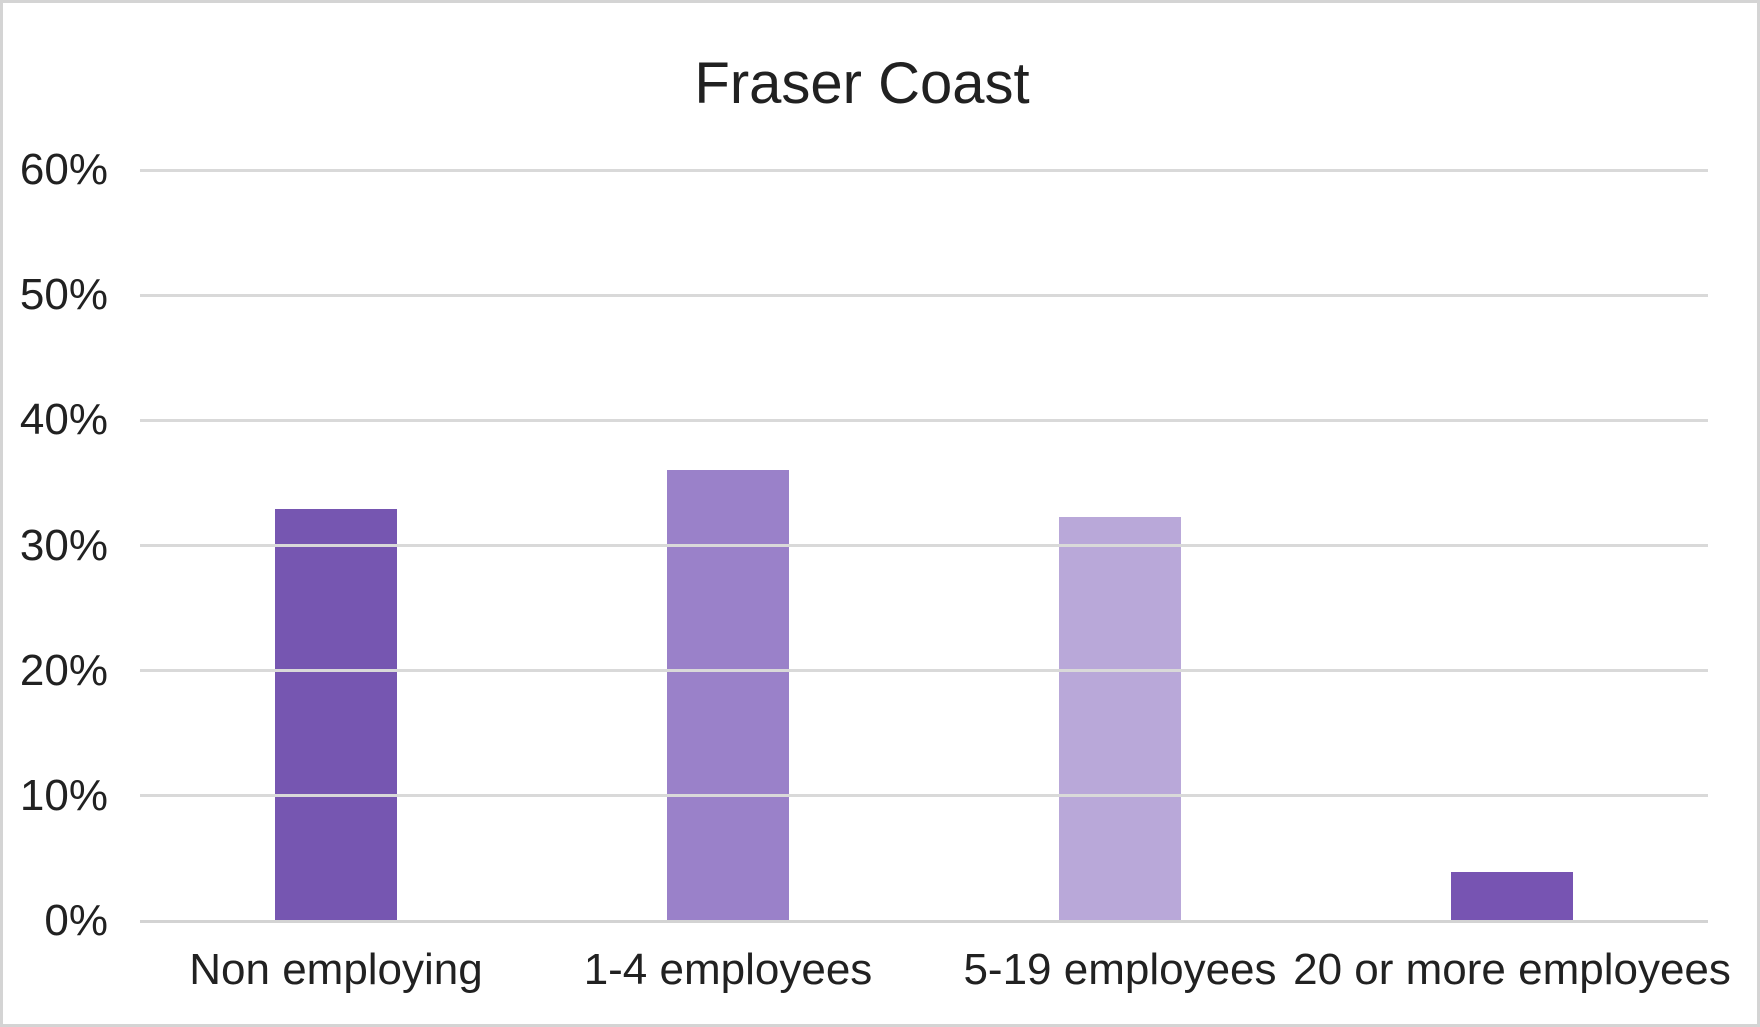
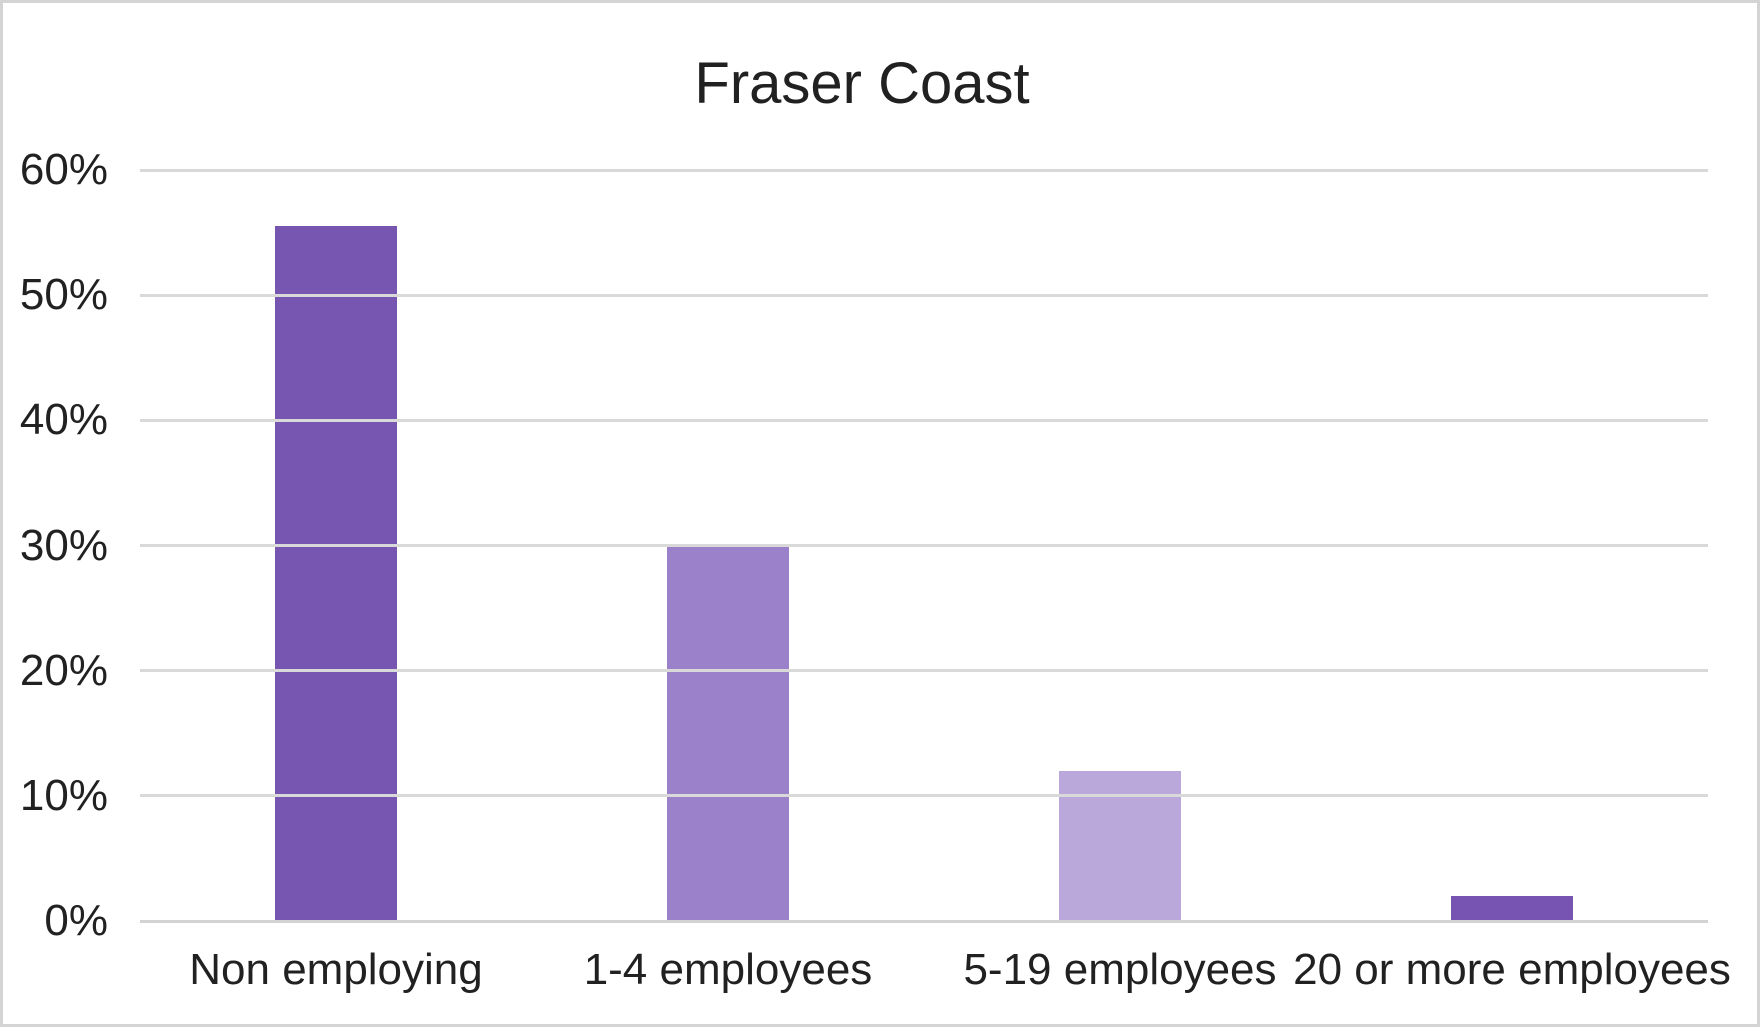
Non employing: 32.9% -> 55.5%
1-4 employees: 36.0% -> 30.1%
5-19 employees: 32.3% -> 12.0%
20 or more employees: 3.9% -> 2.0%
